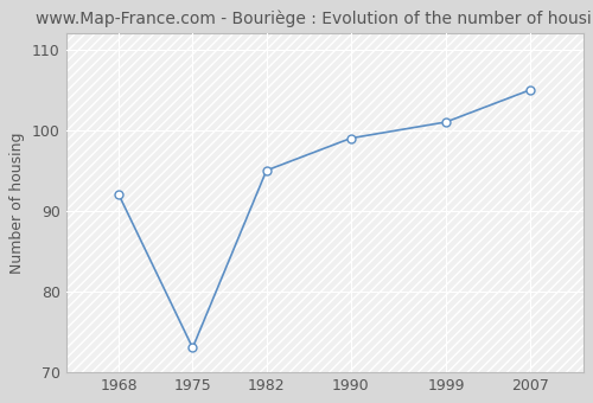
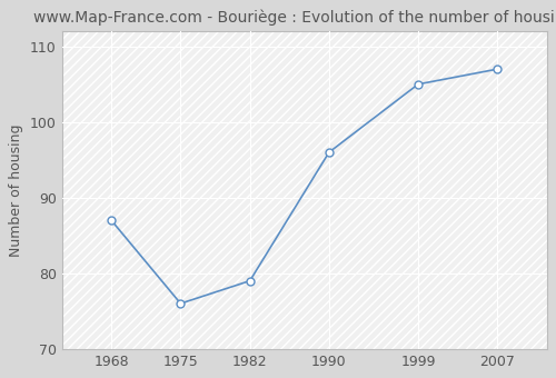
1968: 92 -> 87
1975: 73 -> 76
1982: 95 -> 79
1990: 99 -> 96
1999: 101 -> 105
2007: 105 -> 107
